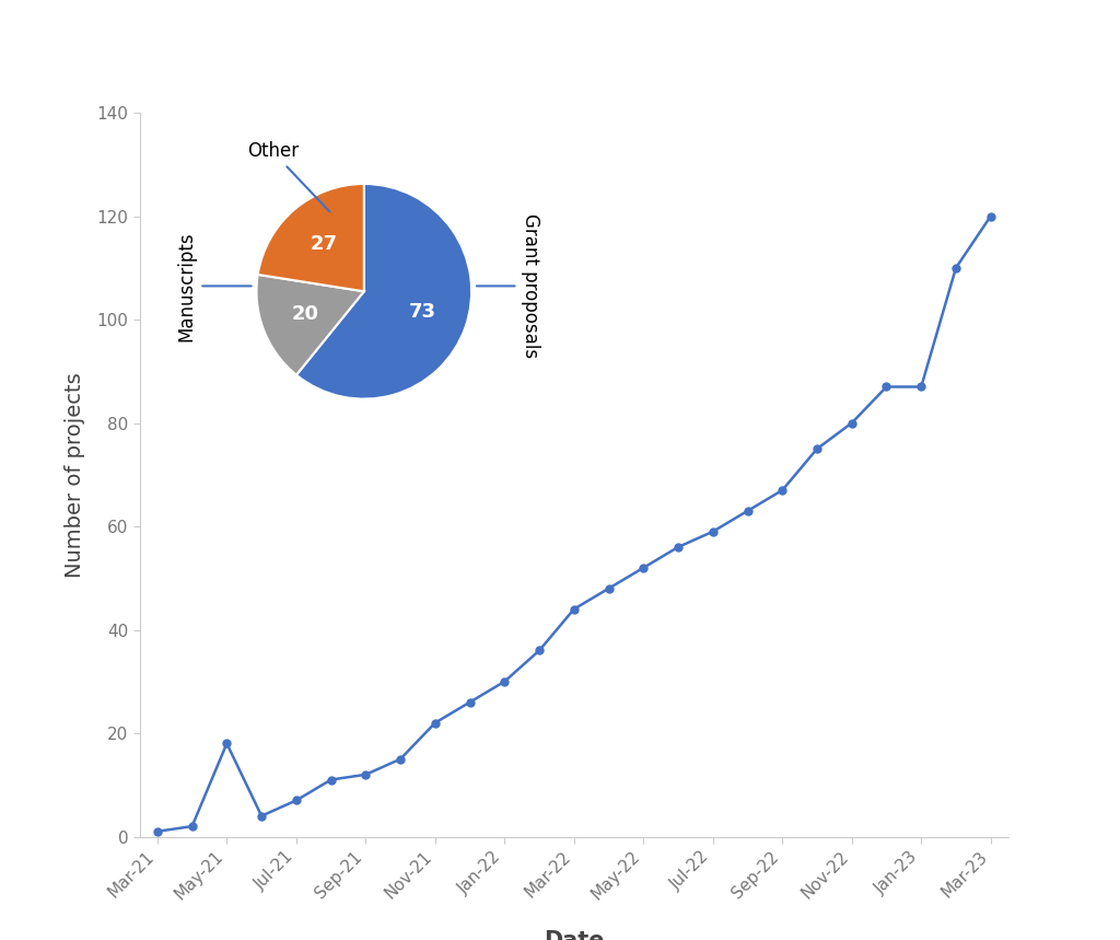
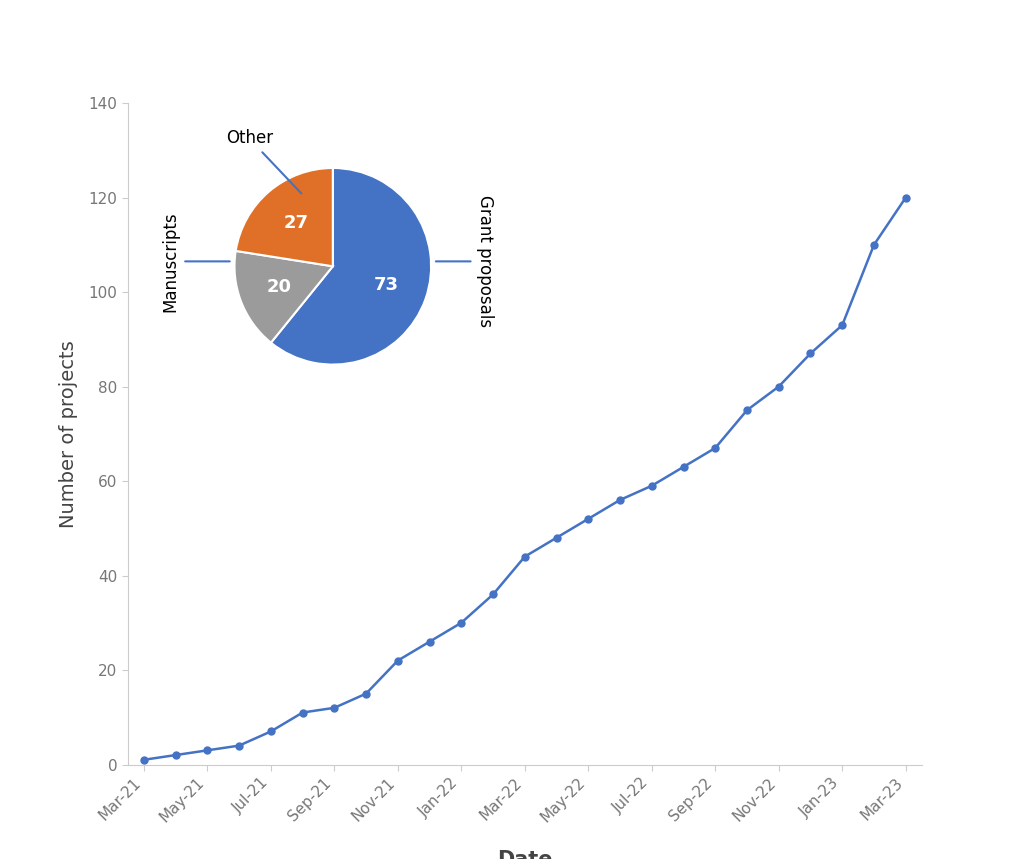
May-21: 18 -> 3
Jan-23: 87 -> 93
